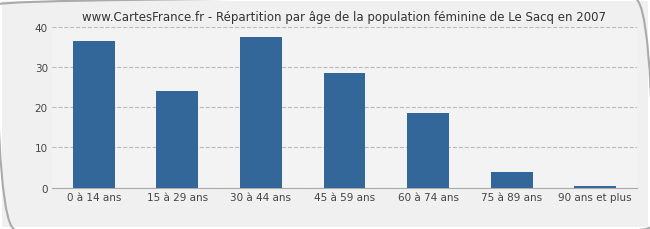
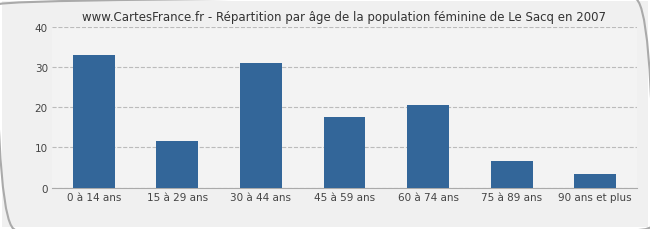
0 à 14 ans: 36.5 -> 33.0
15 à 29 ans: 24.0 -> 11.5
30 à 44 ans: 37.5 -> 31.0
45 à 59 ans: 28.5 -> 17.5
60 à 74 ans: 18.5 -> 20.5
75 à 89 ans: 4.0 -> 6.5
90 ans et plus: 0.4 -> 3.5
